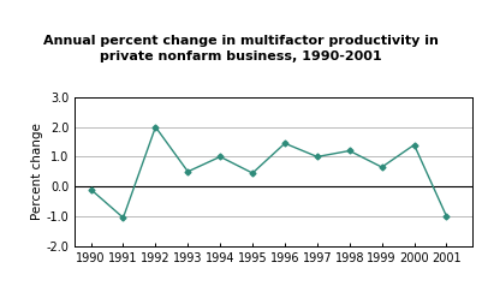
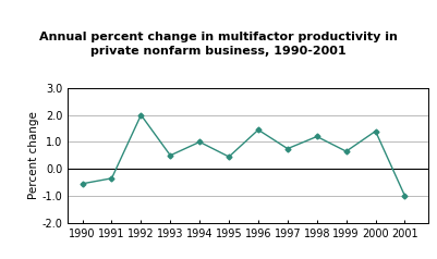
1990: -0.10 -> -0.55
1991: -1.05 -> -0.35
1997: 1.00 -> 0.75
